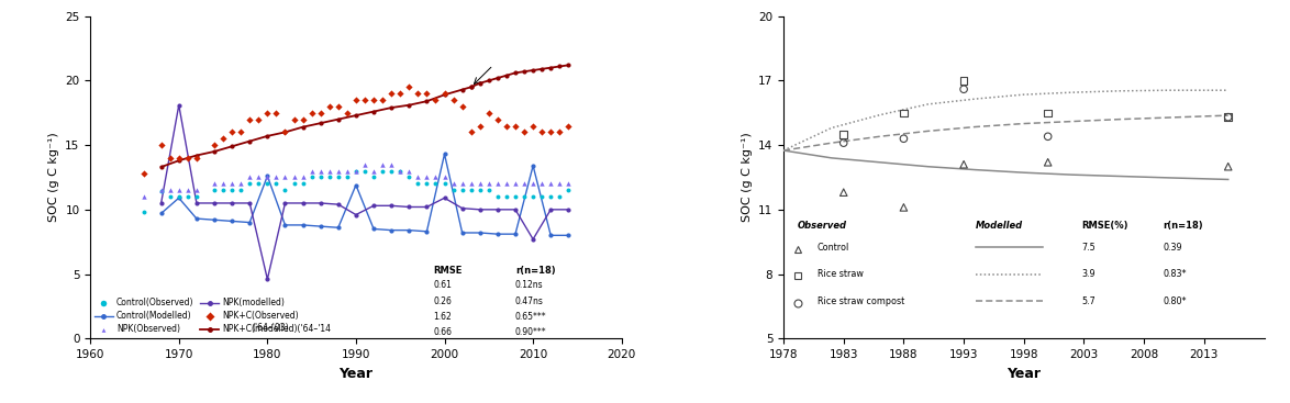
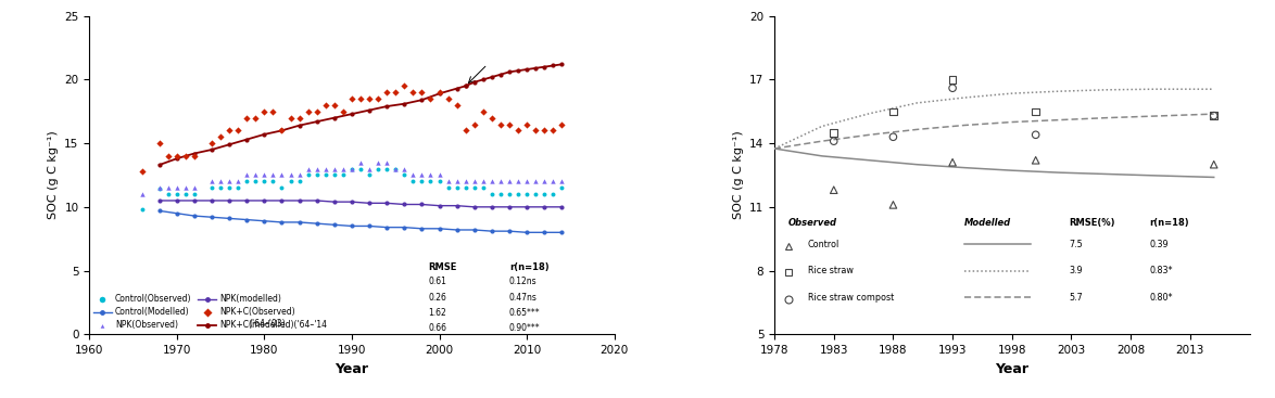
Control(Modelled)/1970: 10.9 -> 9.5
NPK(modelled)/1970: 18.1 -> 10.5
Control(Modelled)/1980: 12.6 -> 8.9
NPK(modelled)/1980: 4.6 -> 10.5
Control(Modelled)/1990: 11.9 -> 8.5
NPK(modelled)/1990: 9.6 -> 10.4
Control(Modelled)/2000: 14.3 -> 8.3
NPK(modelled)/2000: 10.9 -> 10.1
Control(Modelled)/2010: 13.4 -> 8.0
NPK(modelled)/2010: 7.7 -> 10.0
